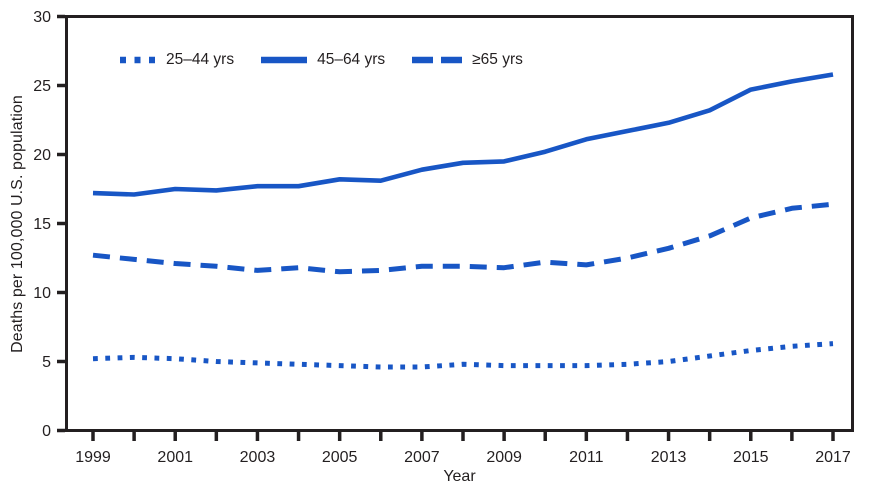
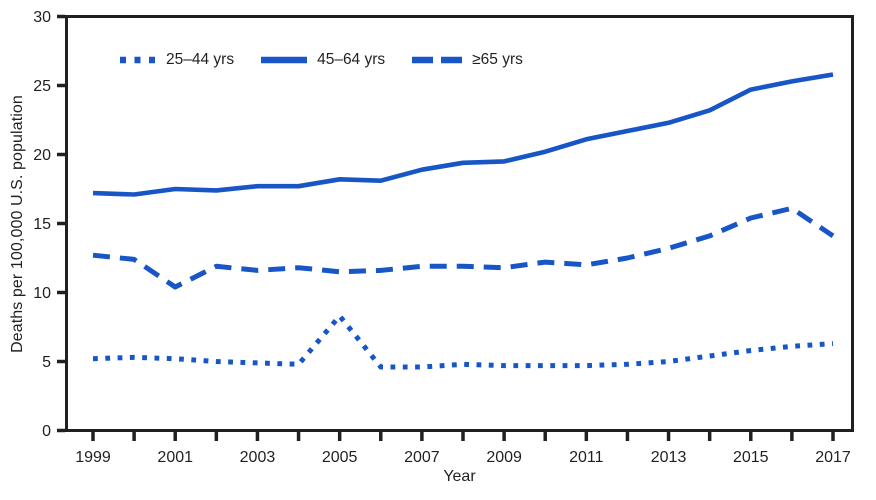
≥65 yrs/2001: 12.1 -> 10.4
25–44 yrs/2005: 4.7 -> 8.3
≥65 yrs/2017: 16.4 -> 14.1
